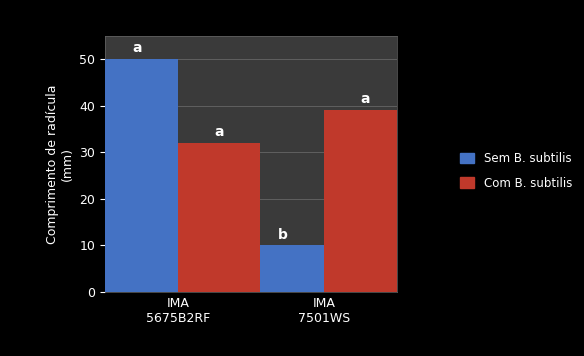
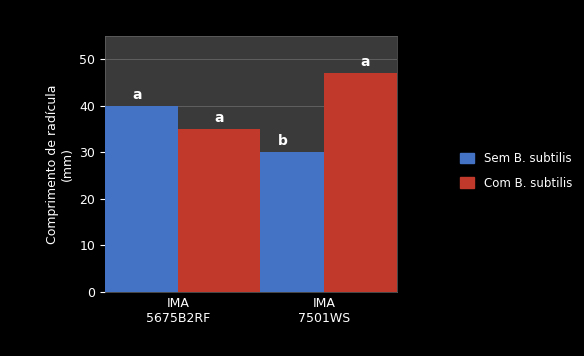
Sem B. subtilis/IMA 5675B2RF: 50 -> 40
Com B. subtilis/IMA 5675B2RF: 32 -> 35
Sem B. subtilis/IMA 7501WS: 10 -> 30
Com B. subtilis/IMA 7501WS: 39 -> 47
